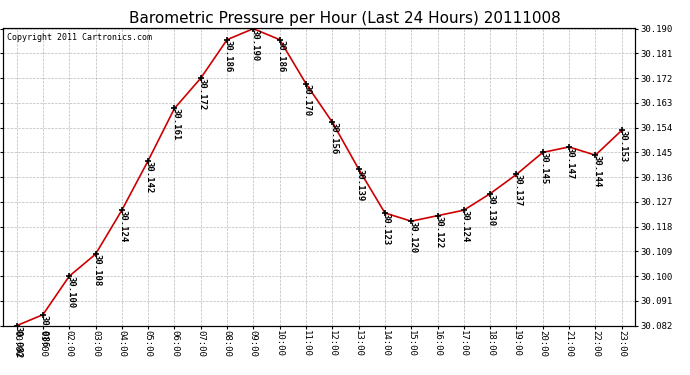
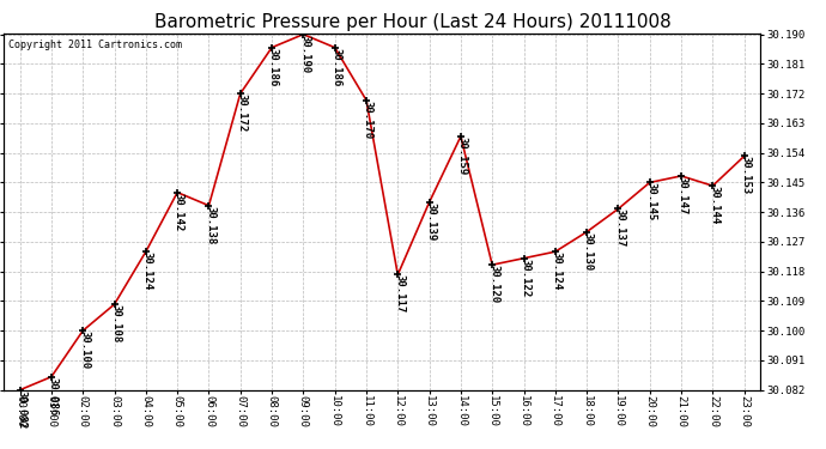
06:00: 30.161 -> 30.138
12:00: 30.156 -> 30.117
14:00: 30.123 -> 30.159
